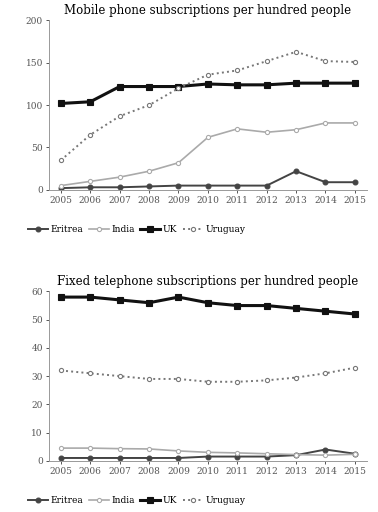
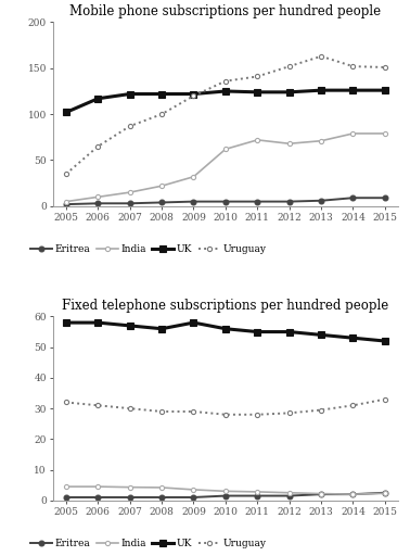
Mobile phone subscriptions per hundred people/UK/2006: 104 -> 117
Mobile phone subscriptions per hundred people/Eritrea/2013: 22 -> 6
Fixed telephone subscriptions per hundred people/Eritrea/2014: 4.0 -> 2.0
